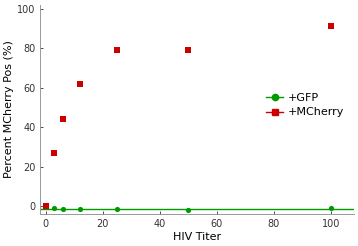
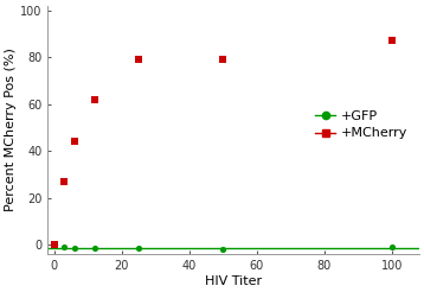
+MCherry/100: 91 -> 87
